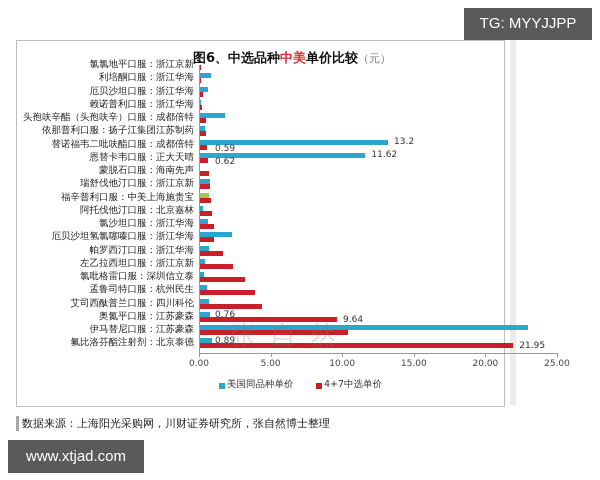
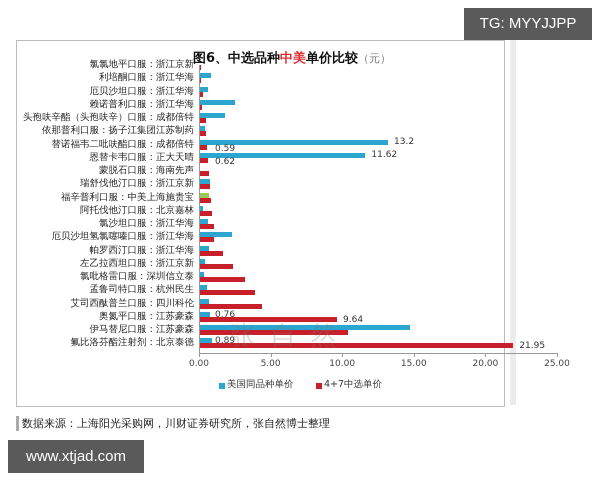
美国同品种单价/赖诺普利口服：浙江华海: 0.1 -> 2.5
美国同品种单价/伊马替尼口服：江苏豪森: 23.0 -> 14.7
